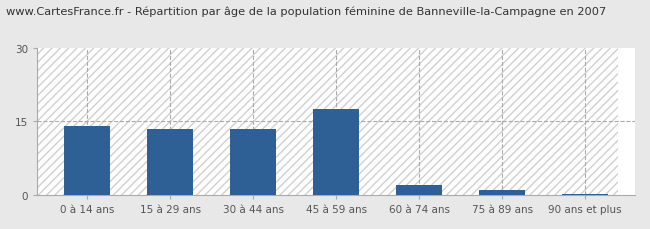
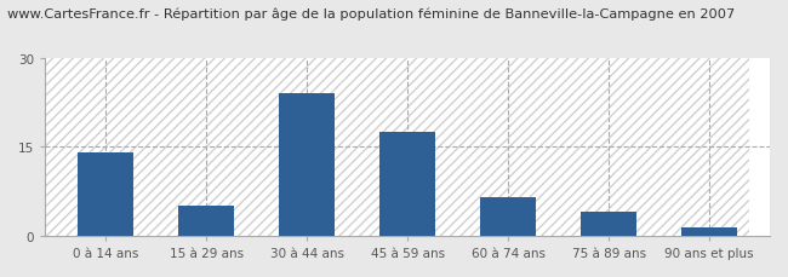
15 à 29 ans: 13.5 -> 5.0
30 à 44 ans: 13.5 -> 24.0
60 à 74 ans: 2.0 -> 6.5
75 à 89 ans: 1.0 -> 4.0
90 ans et plus: 0.2 -> 1.5
